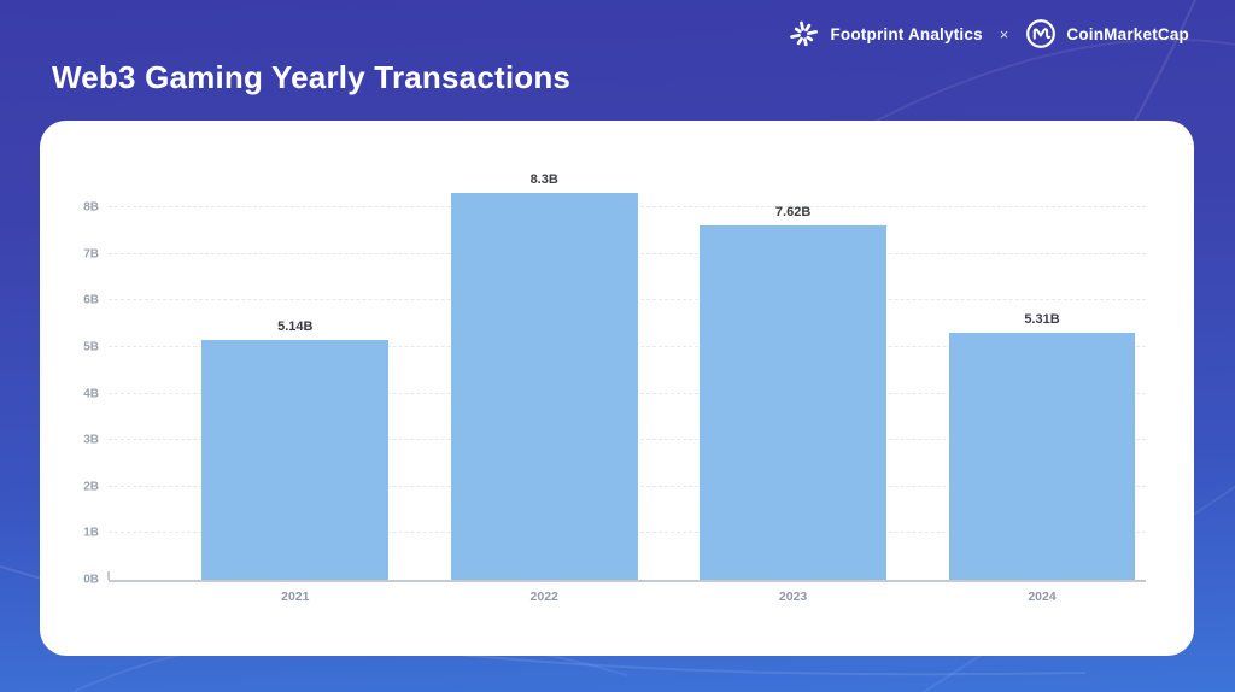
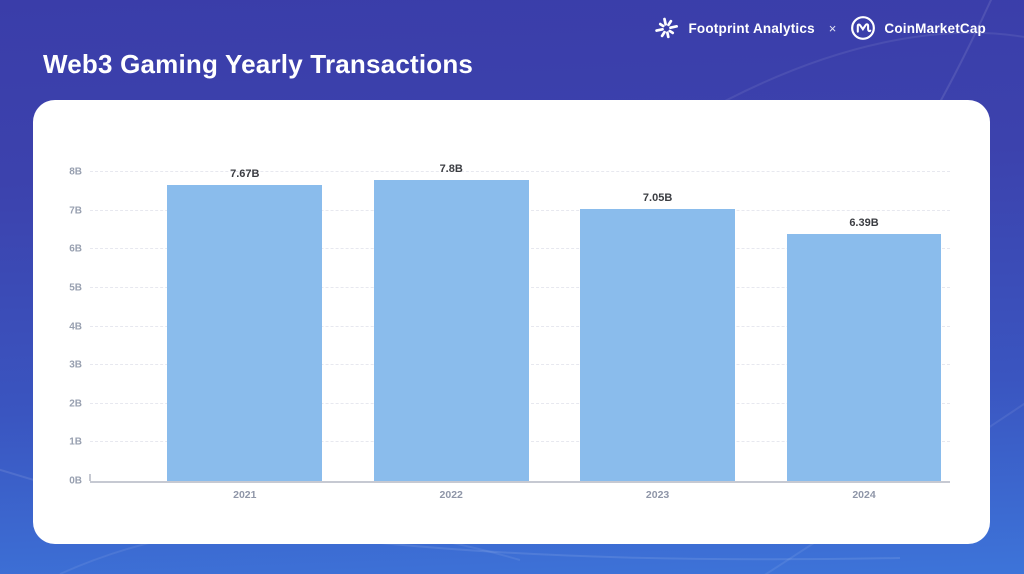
2021: 5.14B -> 7.67B
2022: 8.3B -> 7.8B
2023: 7.62B -> 7.05B
2024: 5.31B -> 6.39B
